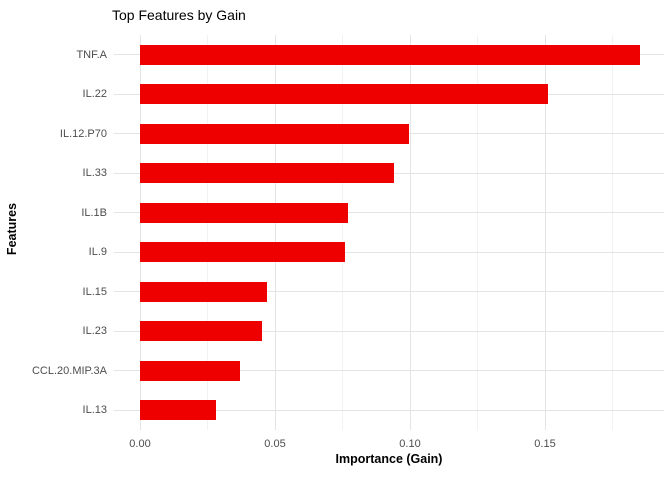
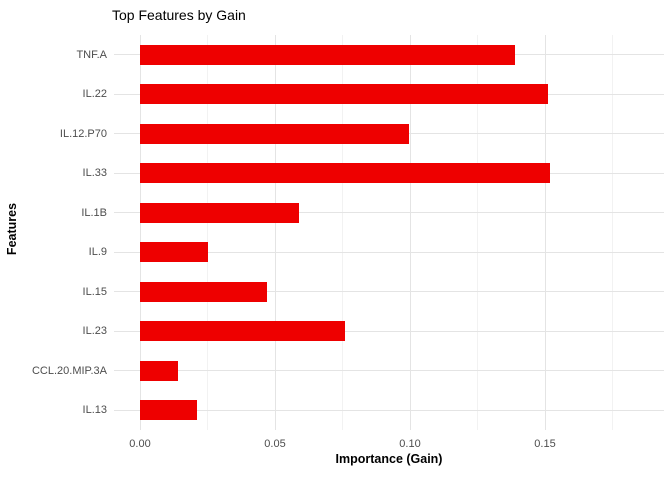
TNF.A: 0.185 -> 0.139
IL.33: 0.094 -> 0.152
IL.1B: 0.077 -> 0.059
IL.9: 0.076 -> 0.025
IL.23: 0.045 -> 0.076
CCL.20.MIP.3A: 0.037 -> 0.014
IL.13: 0.028 -> 0.021
